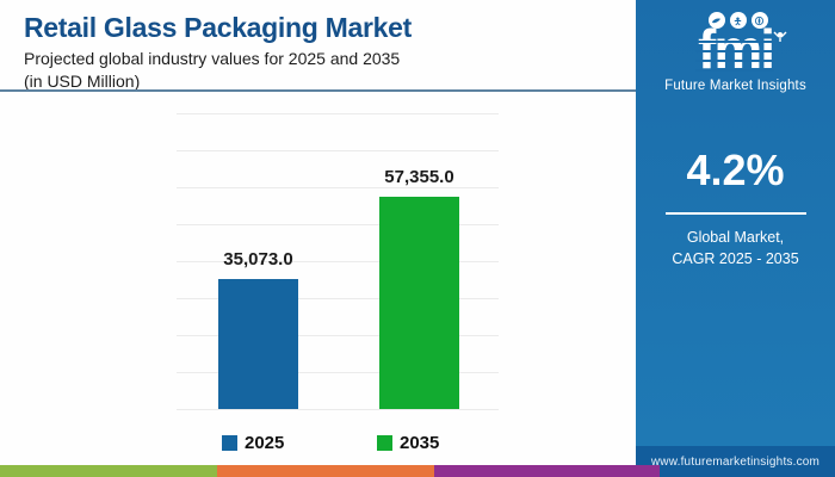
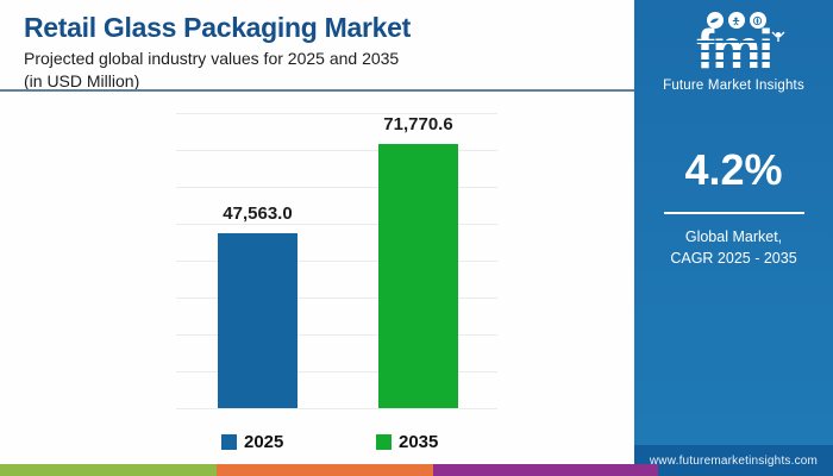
2025: 35,073.0 -> 47,563.0
2035: 57,355.0 -> 71,770.6
